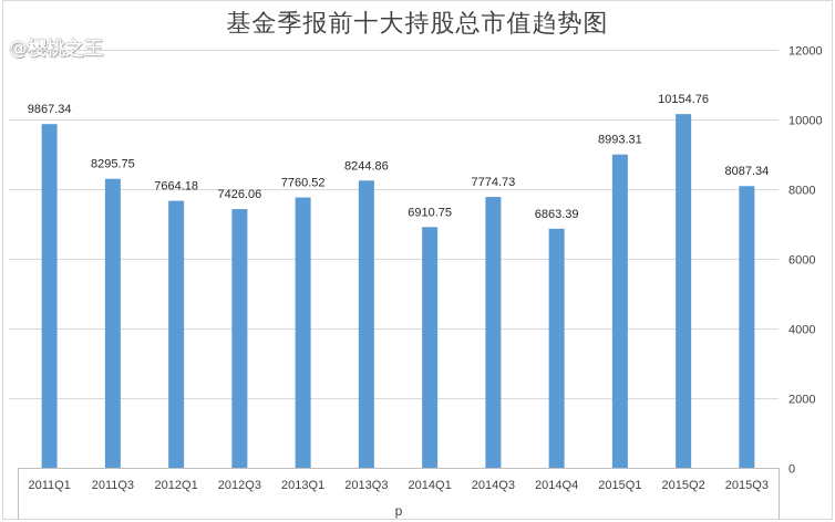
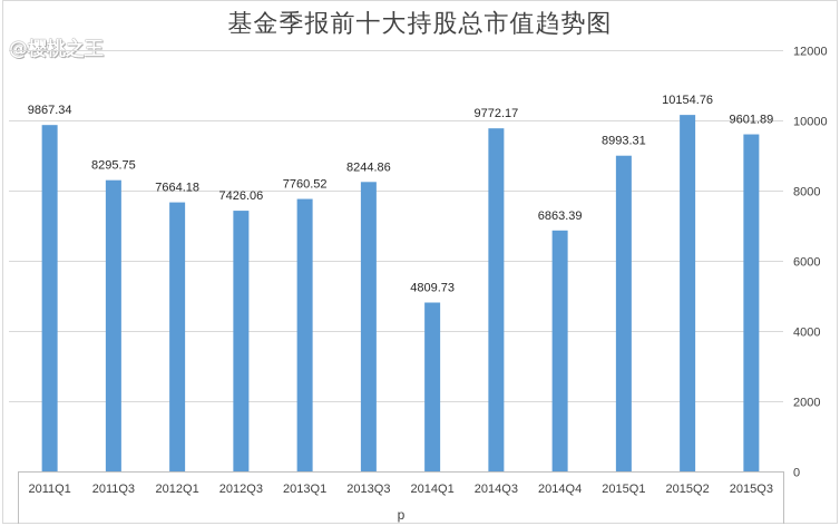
2014Q1: 6910.75 -> 4809.73
2014Q3: 7774.73 -> 9772.17
2015Q3: 8087.34 -> 9601.89
